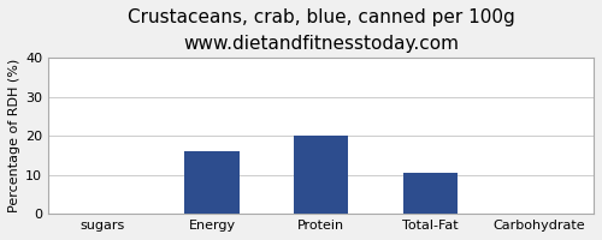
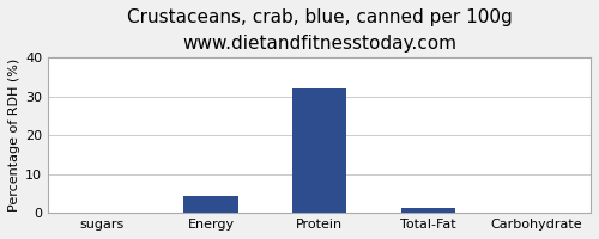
Energy: 16.0 -> 4.5
Protein: 20.0 -> 32.0
Total-Fat: 10.5 -> 1.2
